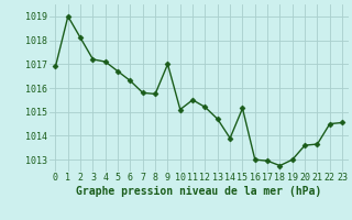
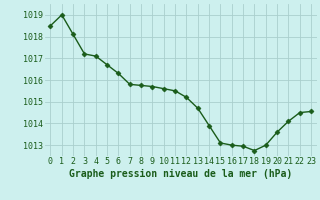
0: 1016.90 -> 1018.50
9: 1017.00 -> 1015.70
10: 1015.10 -> 1015.60
15: 1015.15 -> 1013.10
21: 1013.65 -> 1014.10
